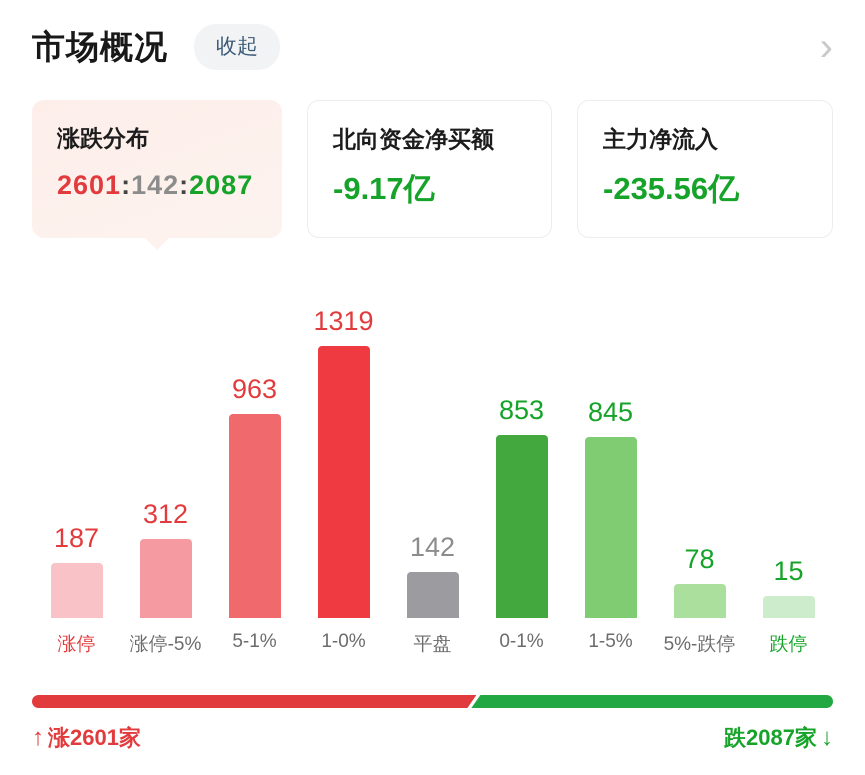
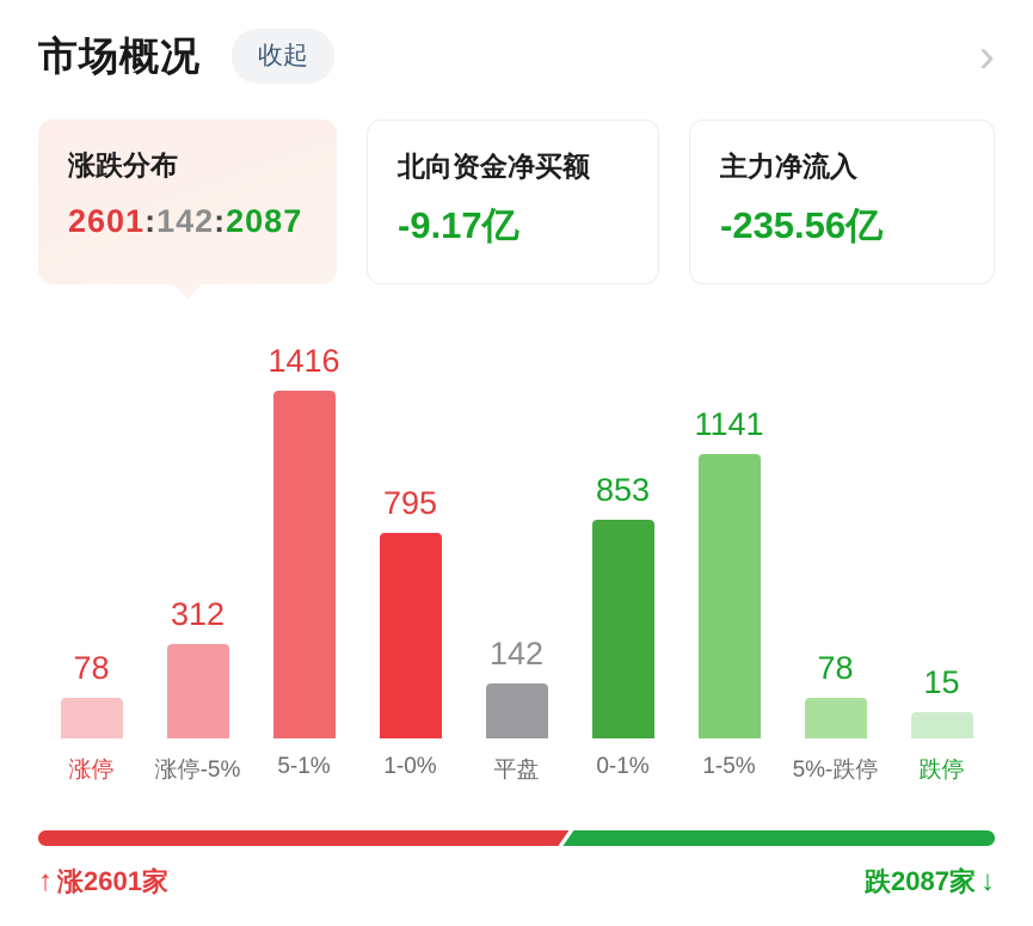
涨停: 187 -> 78
5-1%: 963 -> 1416
1-0%: 1319 -> 795
1-5%: 845 -> 1141
